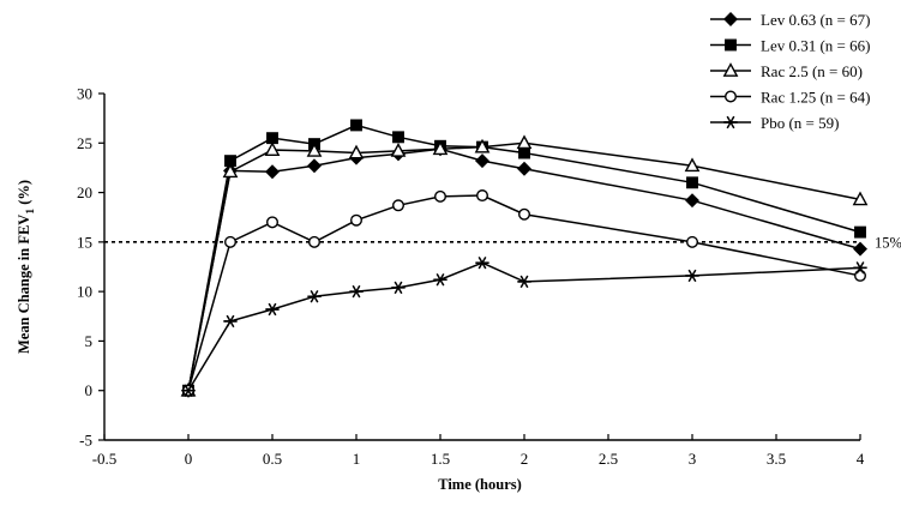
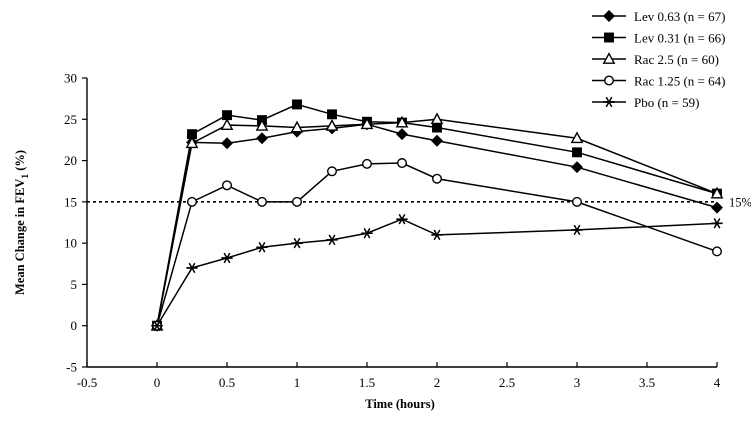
Rac 1.25 (n = 64)/1: 17 -> 15
Rac 2.5 (n = 60)/4: 19 -> 16
Rac 1.25 (n = 64)/4: 12 -> 9
